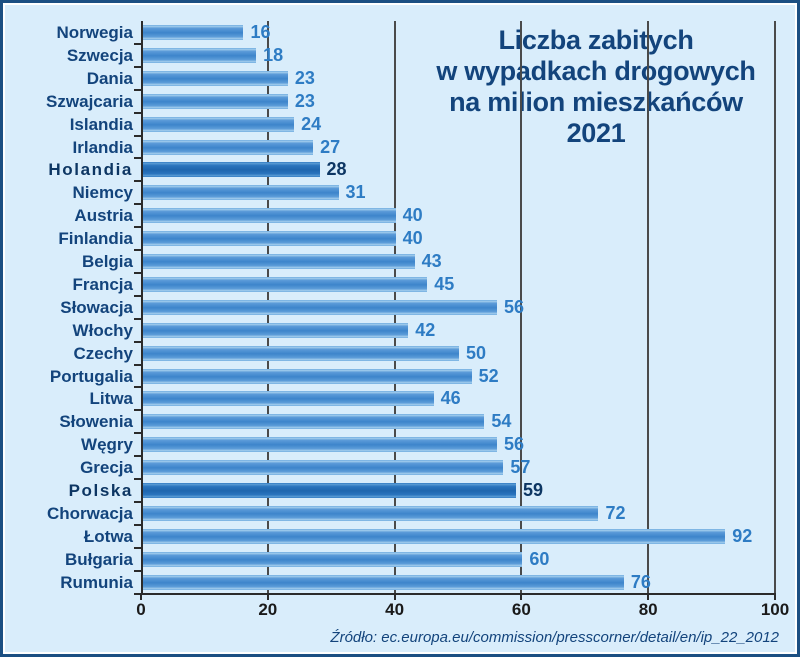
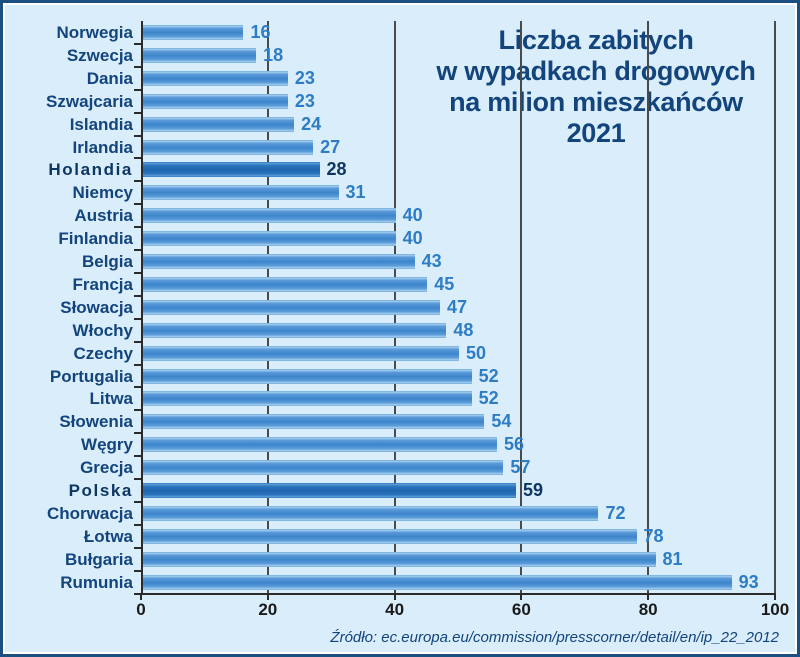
Słowacja: 56 -> 47
Włochy: 42 -> 48
Litwa: 46 -> 52
Łotwa: 92 -> 78
Bułgaria: 60 -> 81
Rumunia: 76 -> 93
